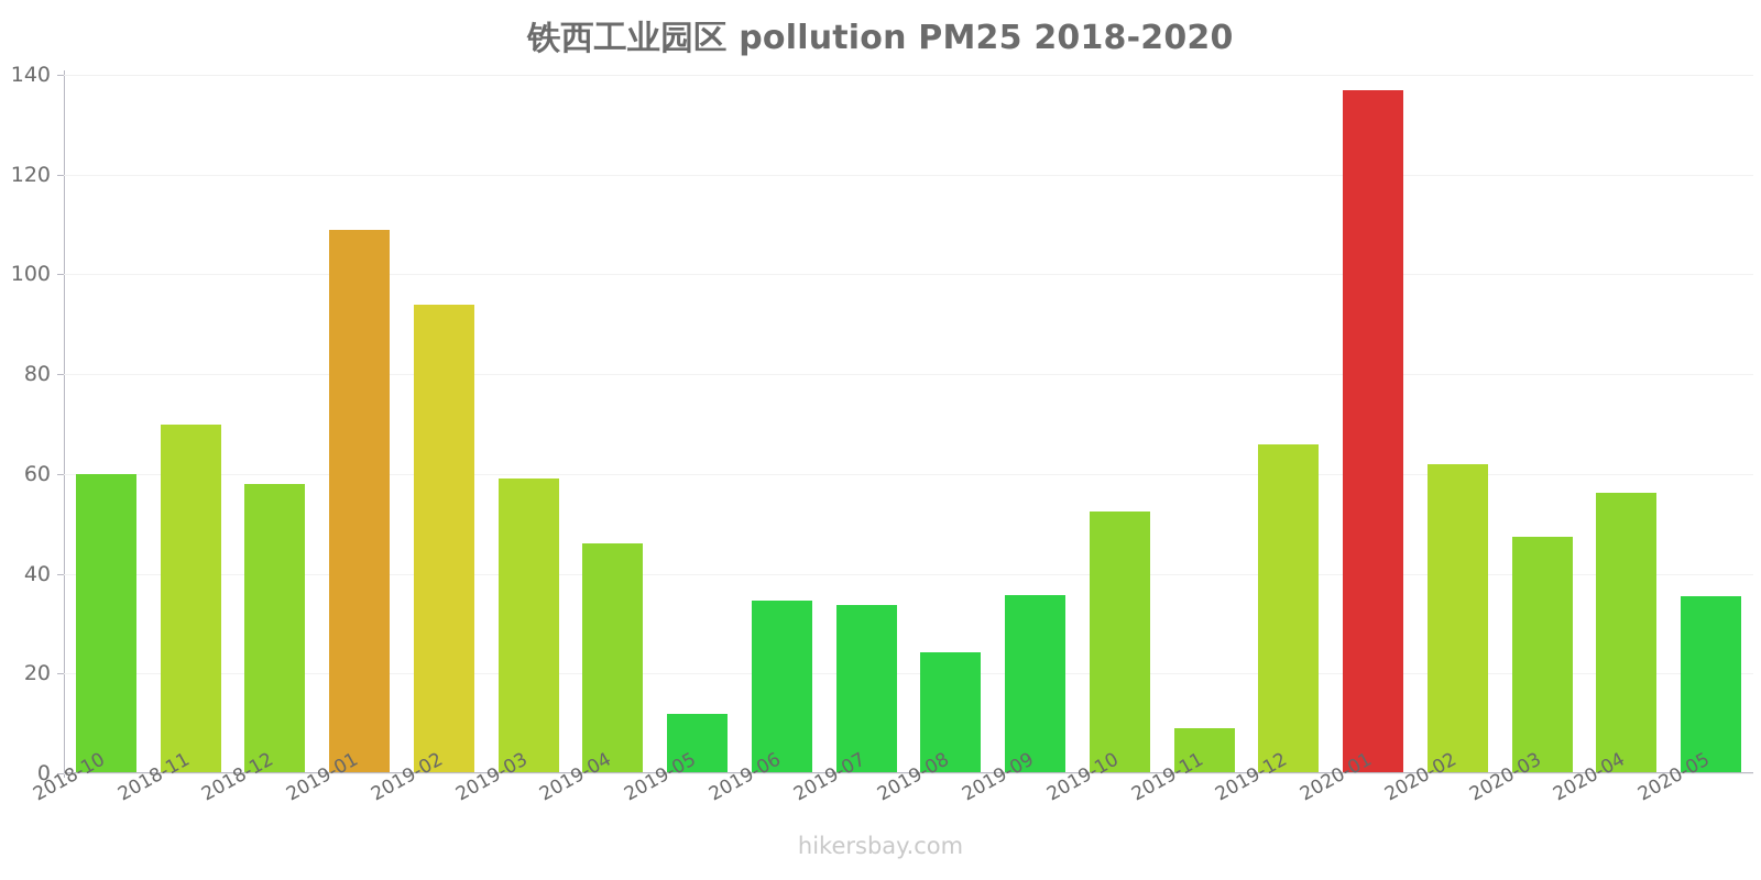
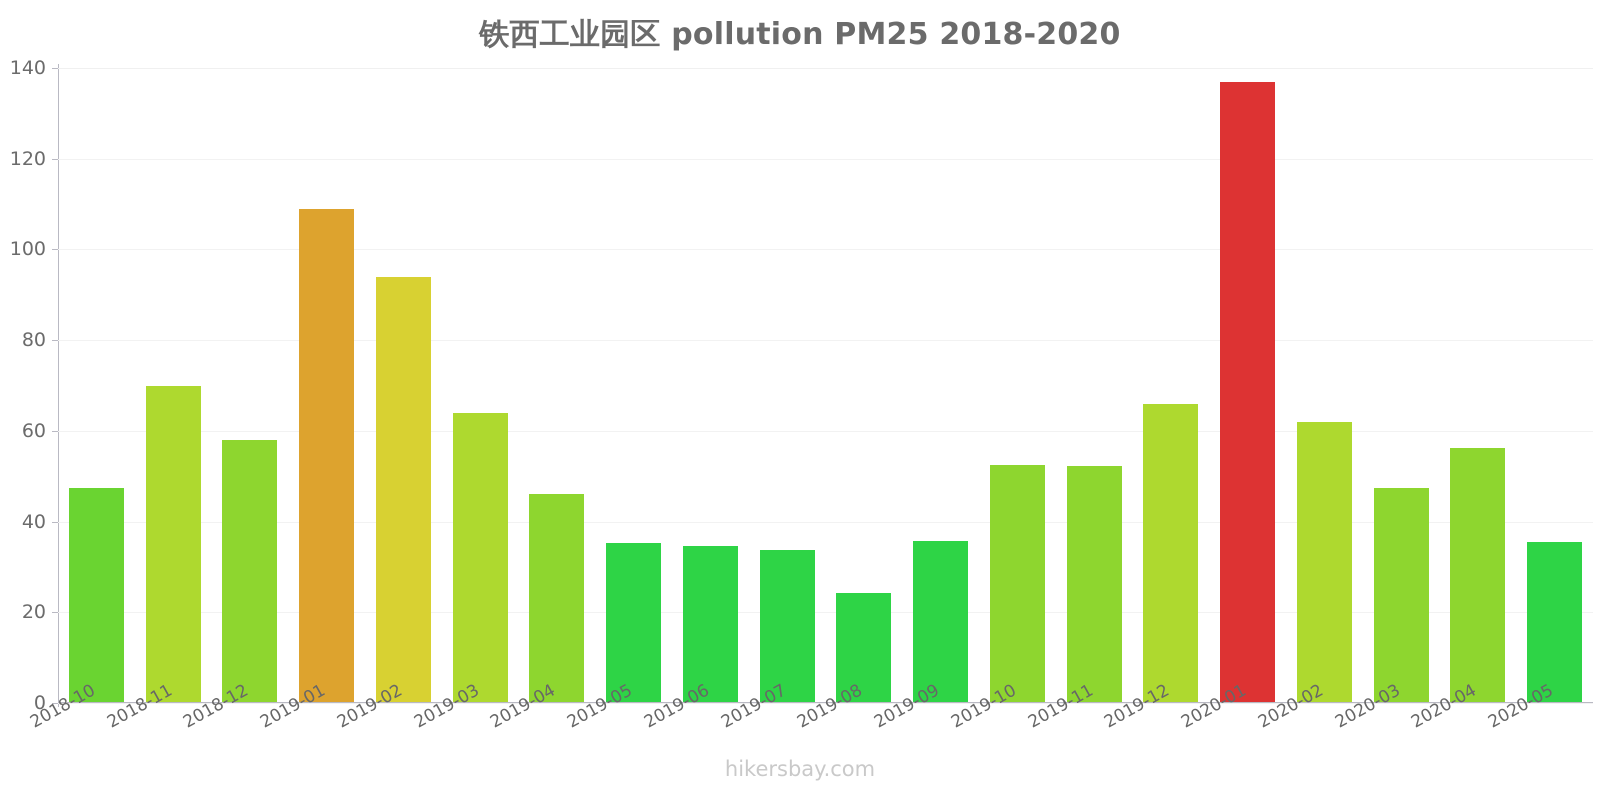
2018-10: 60 -> 48
2019-03: 59 -> 64
2019-05: 12 -> 35
2019-11: 9 -> 52
